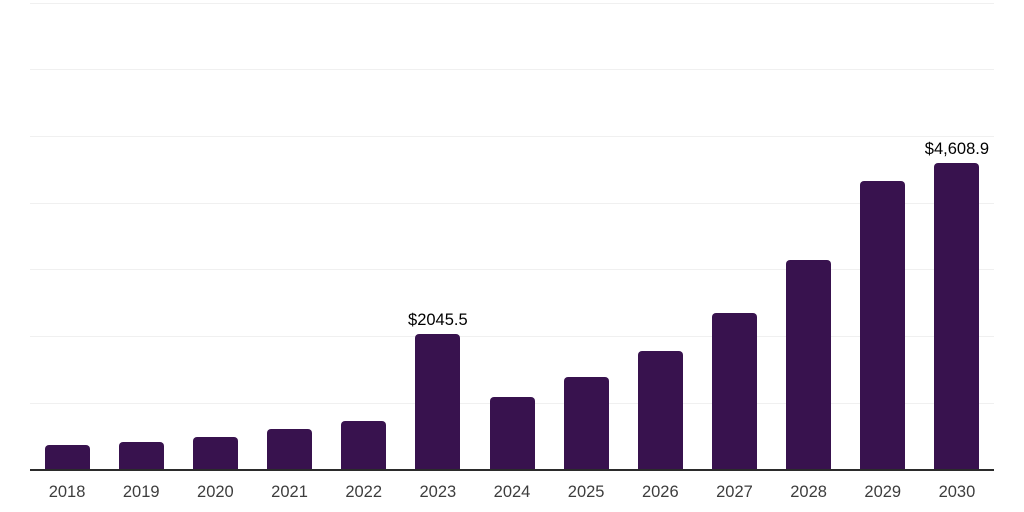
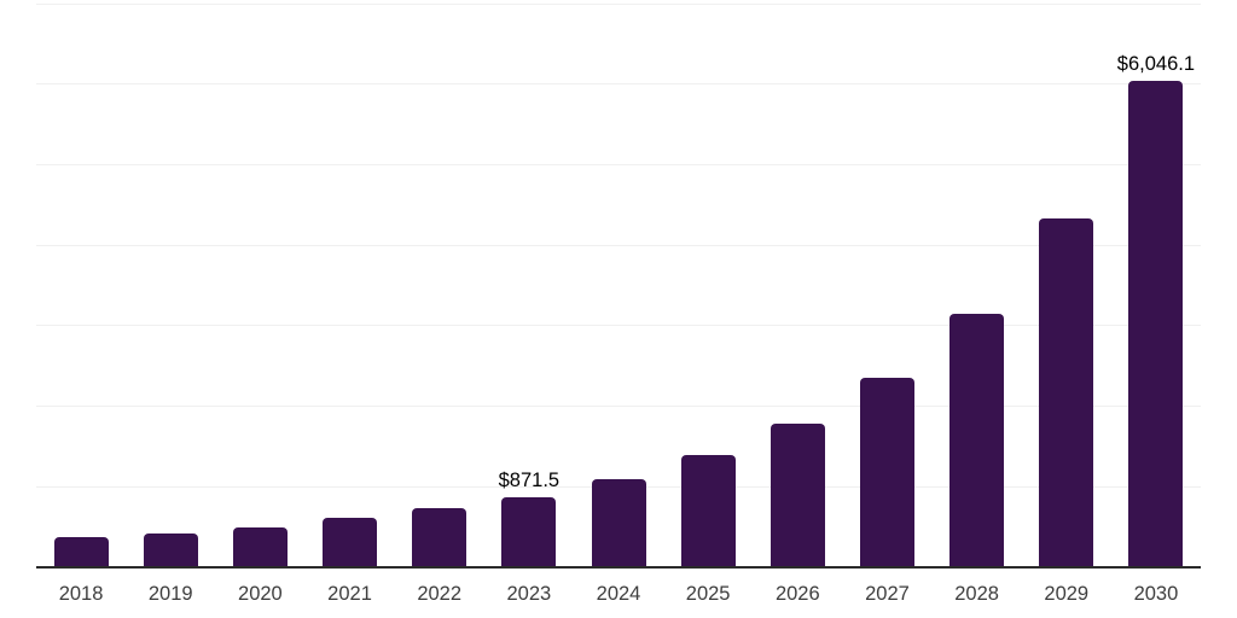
2023: $2045.5 -> $871.5
2030: $4,608.9 -> $6,046.1
